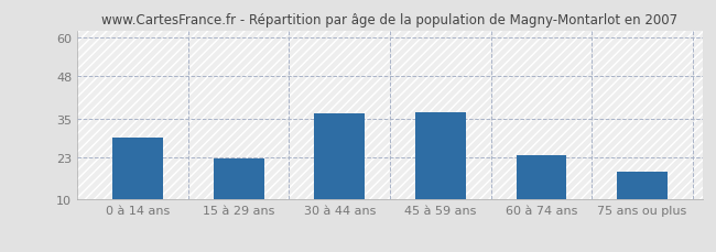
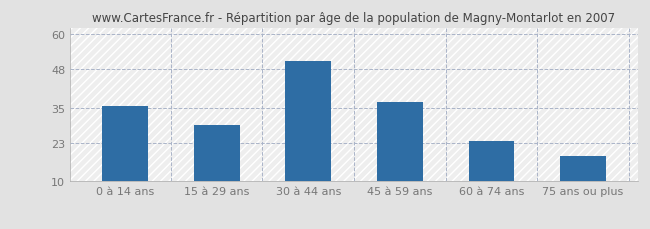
0 à 14 ans: 29.0 -> 35.5
15 à 29 ans: 22.5 -> 29.0
30 à 44 ans: 36.5 -> 51.0
